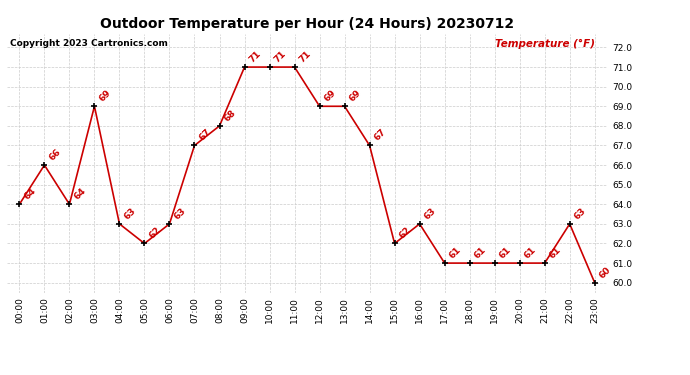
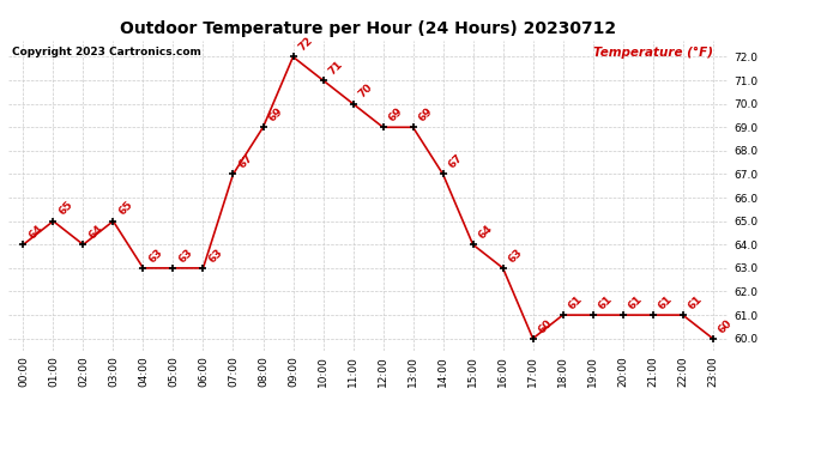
01:00: 66 -> 65
03:00: 69 -> 65
05:00: 62 -> 63
08:00: 68 -> 69
09:00: 71 -> 72
11:00: 71 -> 70
15:00: 62 -> 64
17:00: 61 -> 60
22:00: 63 -> 61
